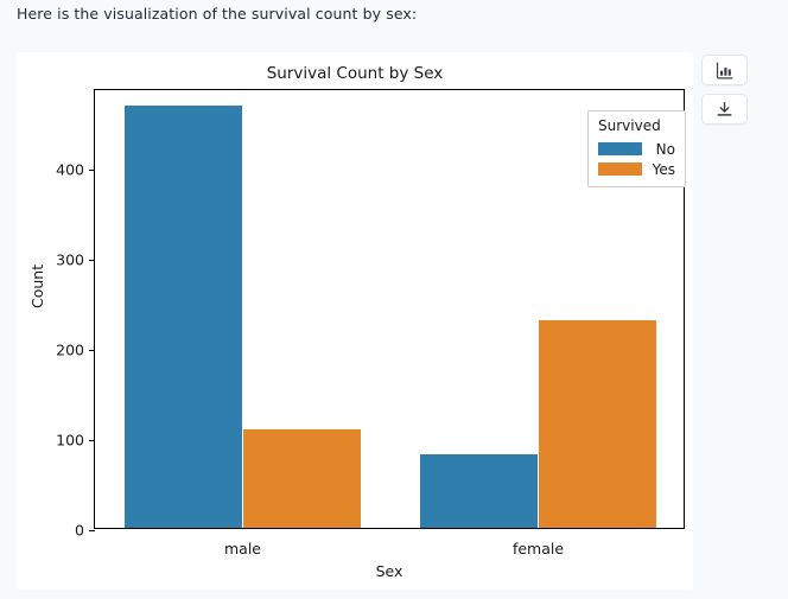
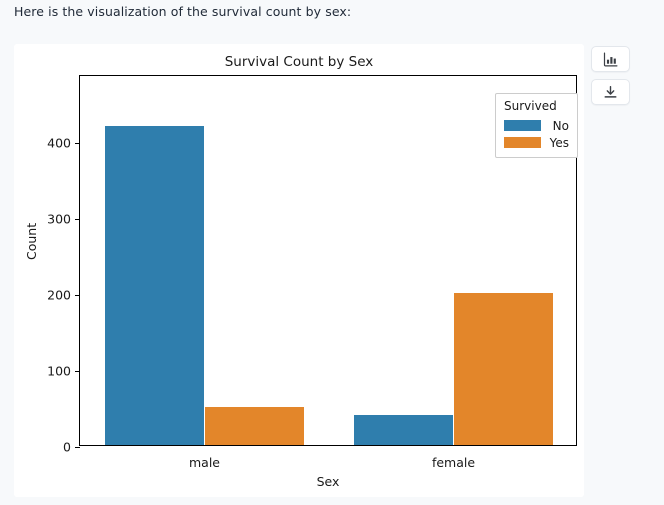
No/male: 470 -> 420
Yes/male: 110 -> 50
No/female: 80 -> 40
Yes/female: 230 -> 200
